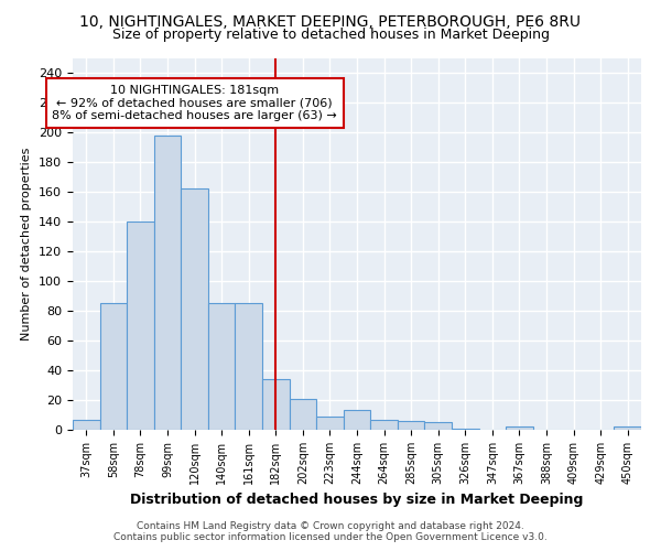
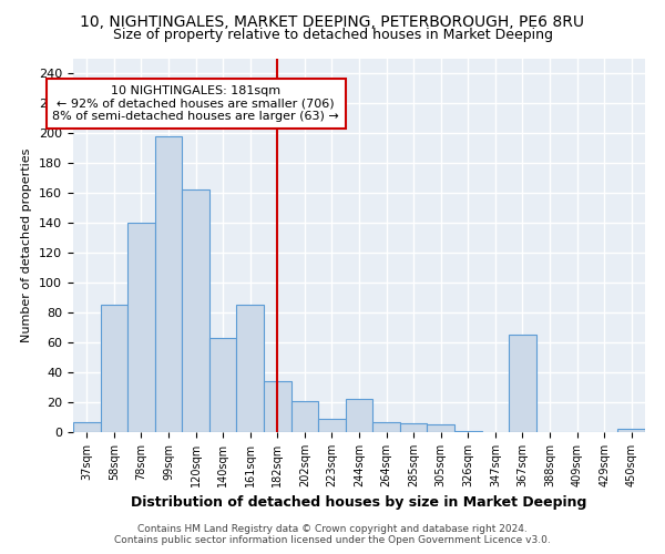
140sqm: 85 -> 63
244sqm: 13 -> 22
367sqm: 2 -> 65
